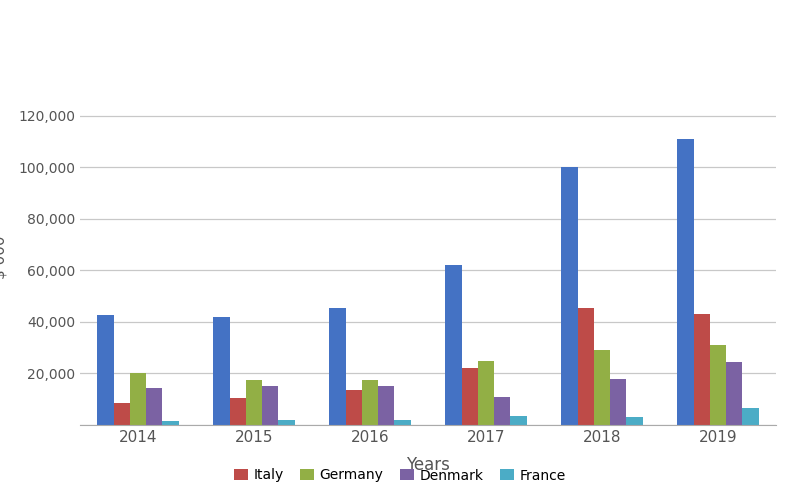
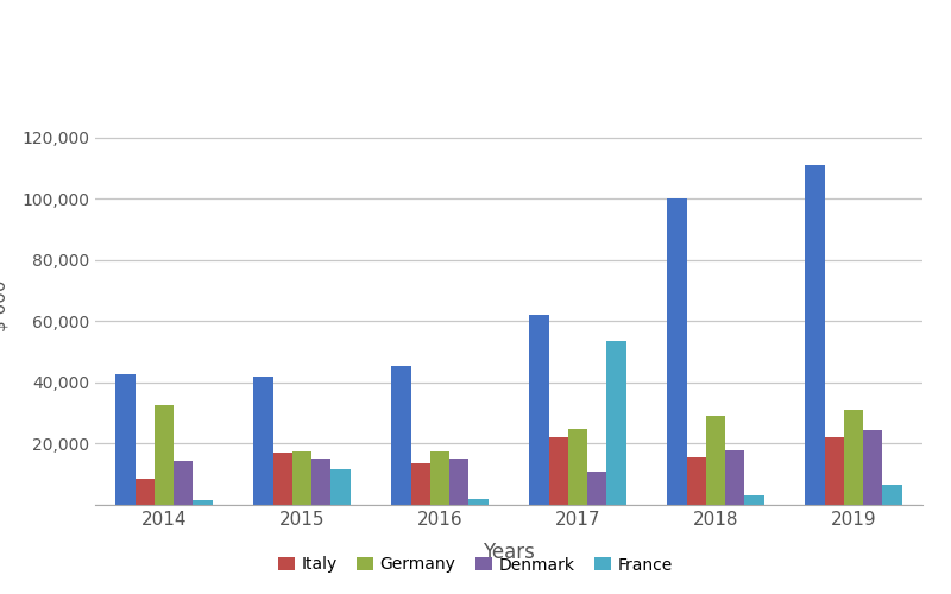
Germany/2014: 20,000 -> 32,500
Italy/2015: 10,500 -> 17,000
France/2015: 2,000 -> 11,500
France/2017: 3,500 -> 53,500
Italy/2018: 45,500 -> 15,500
Italy/2019: 43,000 -> 22,000
